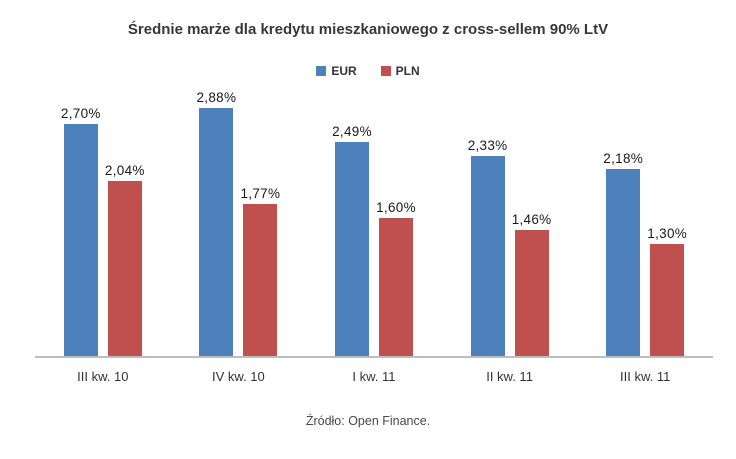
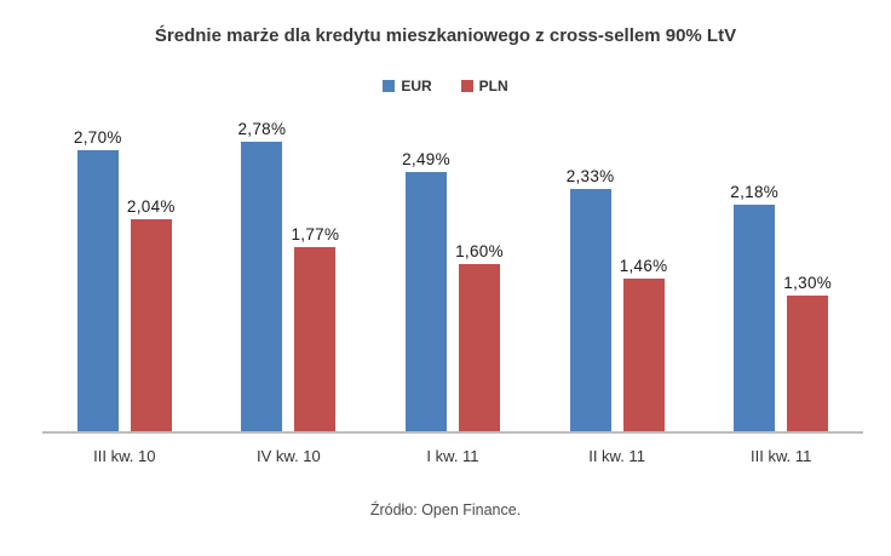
EUR/IV kw. 10: 2,88% -> 2,78%
